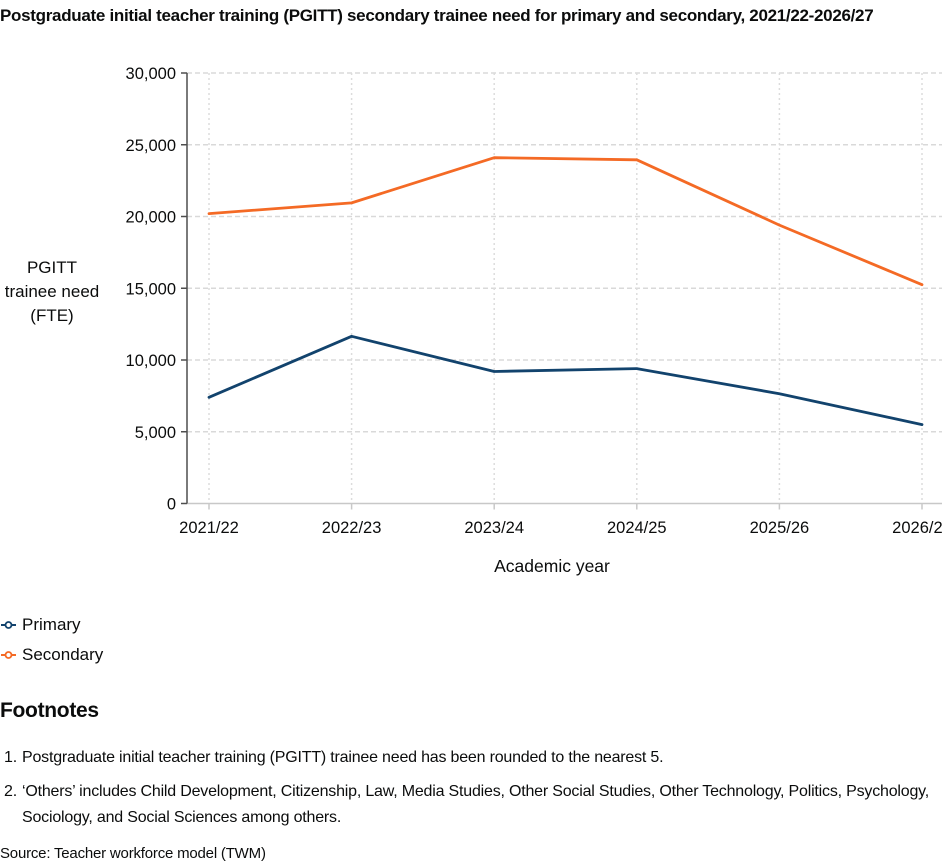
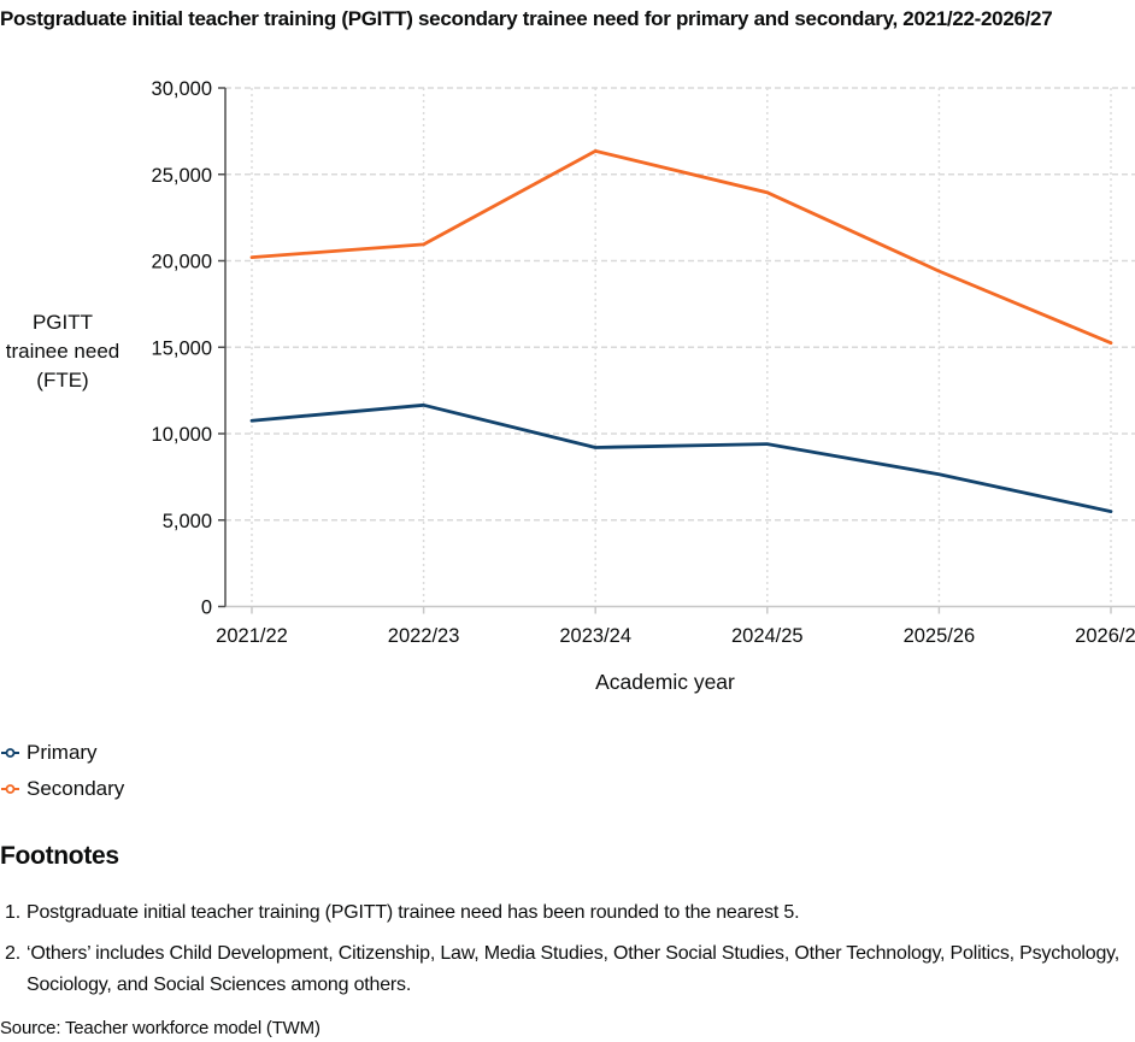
Primary/2021/22: 7400 -> 10800
Secondary/2023/24: 24100 -> 26400
